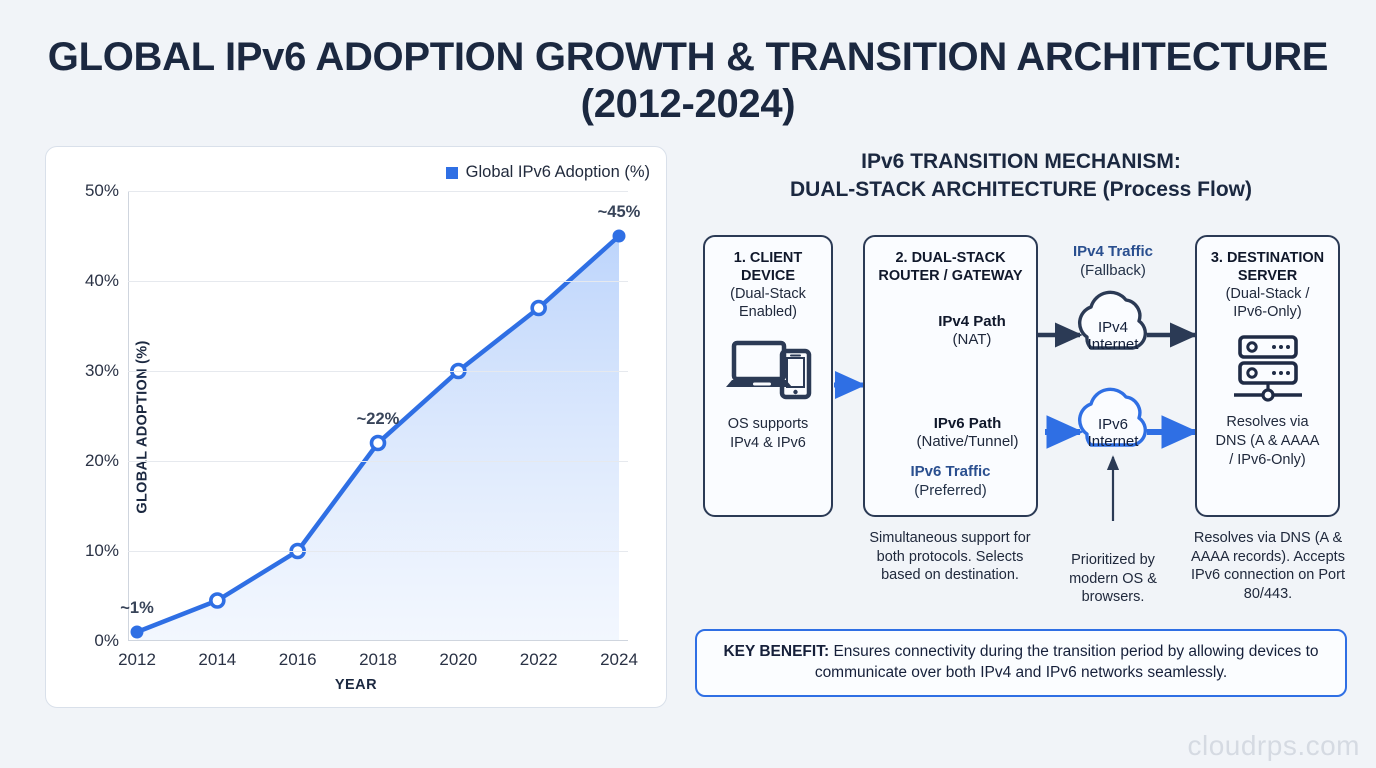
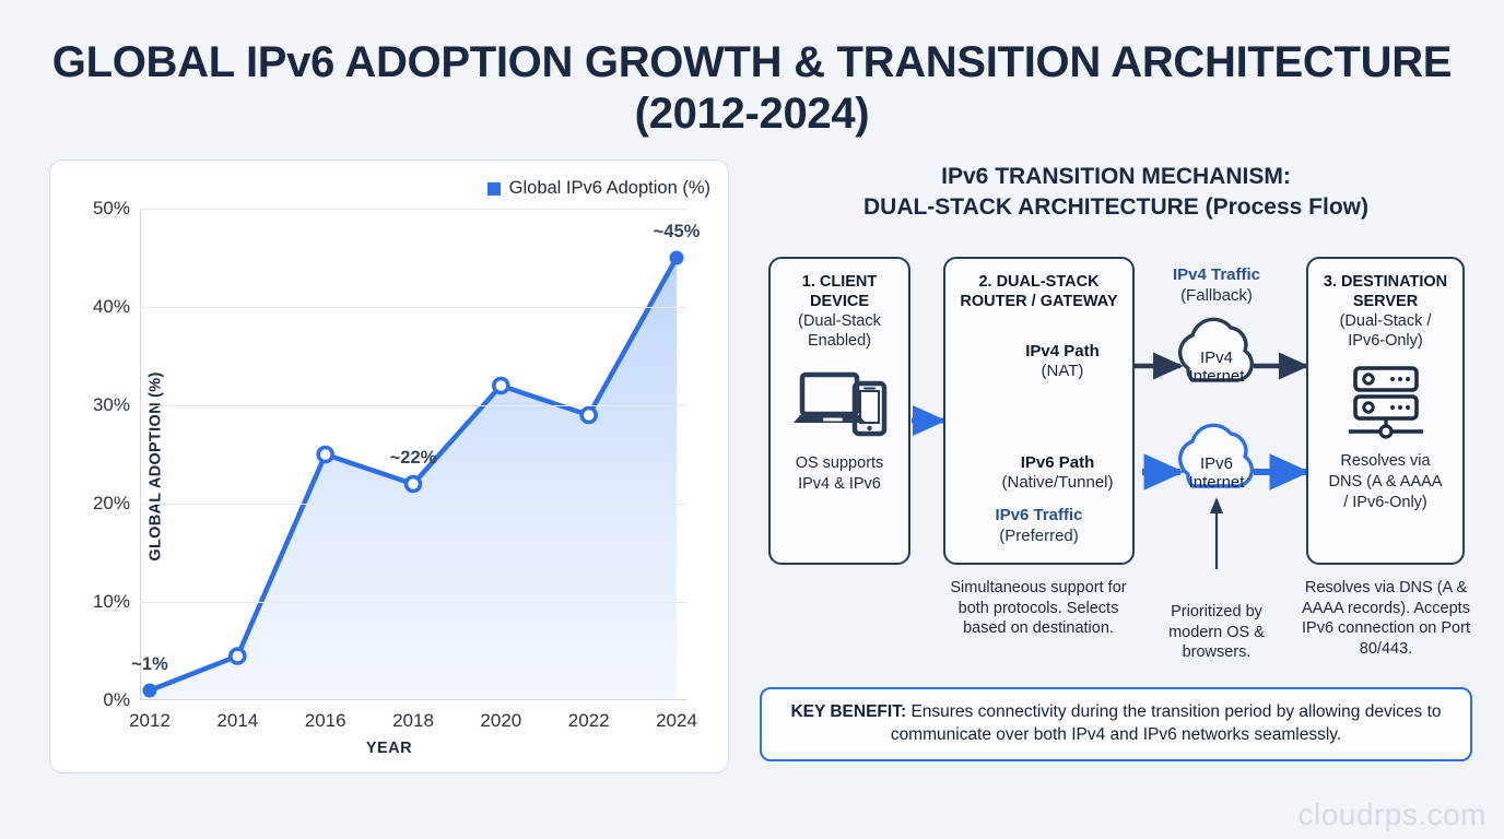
2016: 10% -> 25%
2020: 30% -> 32%
2022: 37% -> 29%
